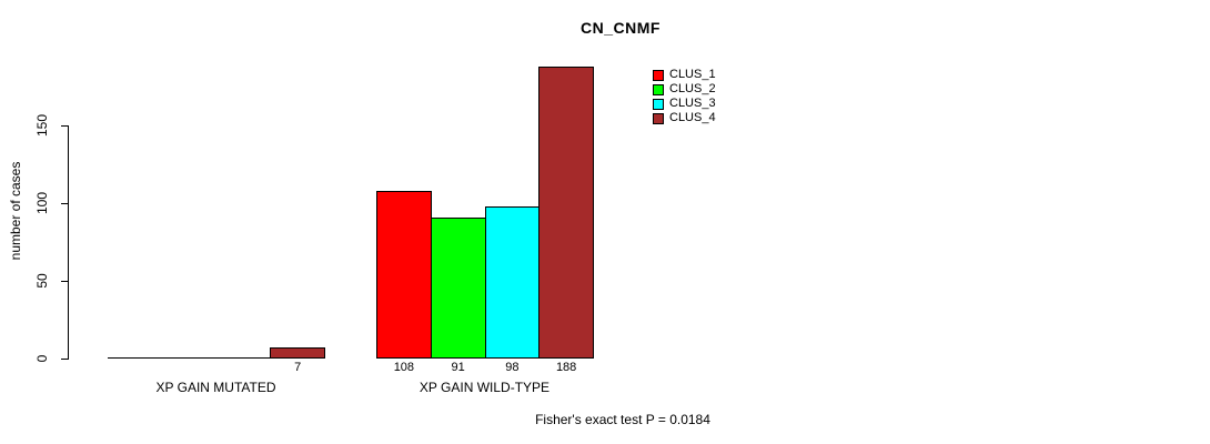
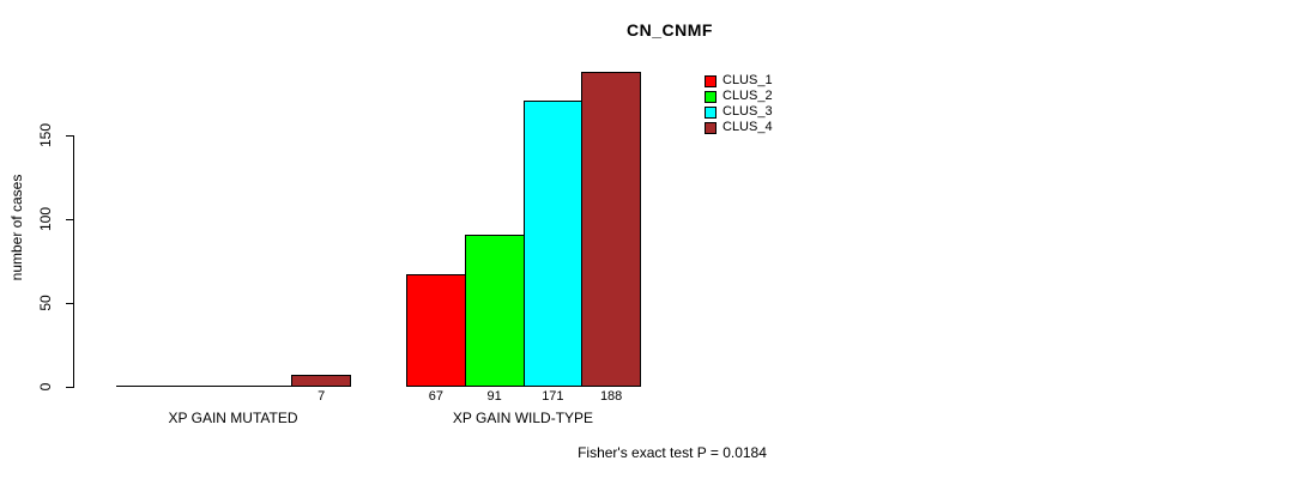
CLUS_1/XP GAIN WILD-TYPE: 108 -> 67
CLUS_3/XP GAIN WILD-TYPE: 98 -> 171
